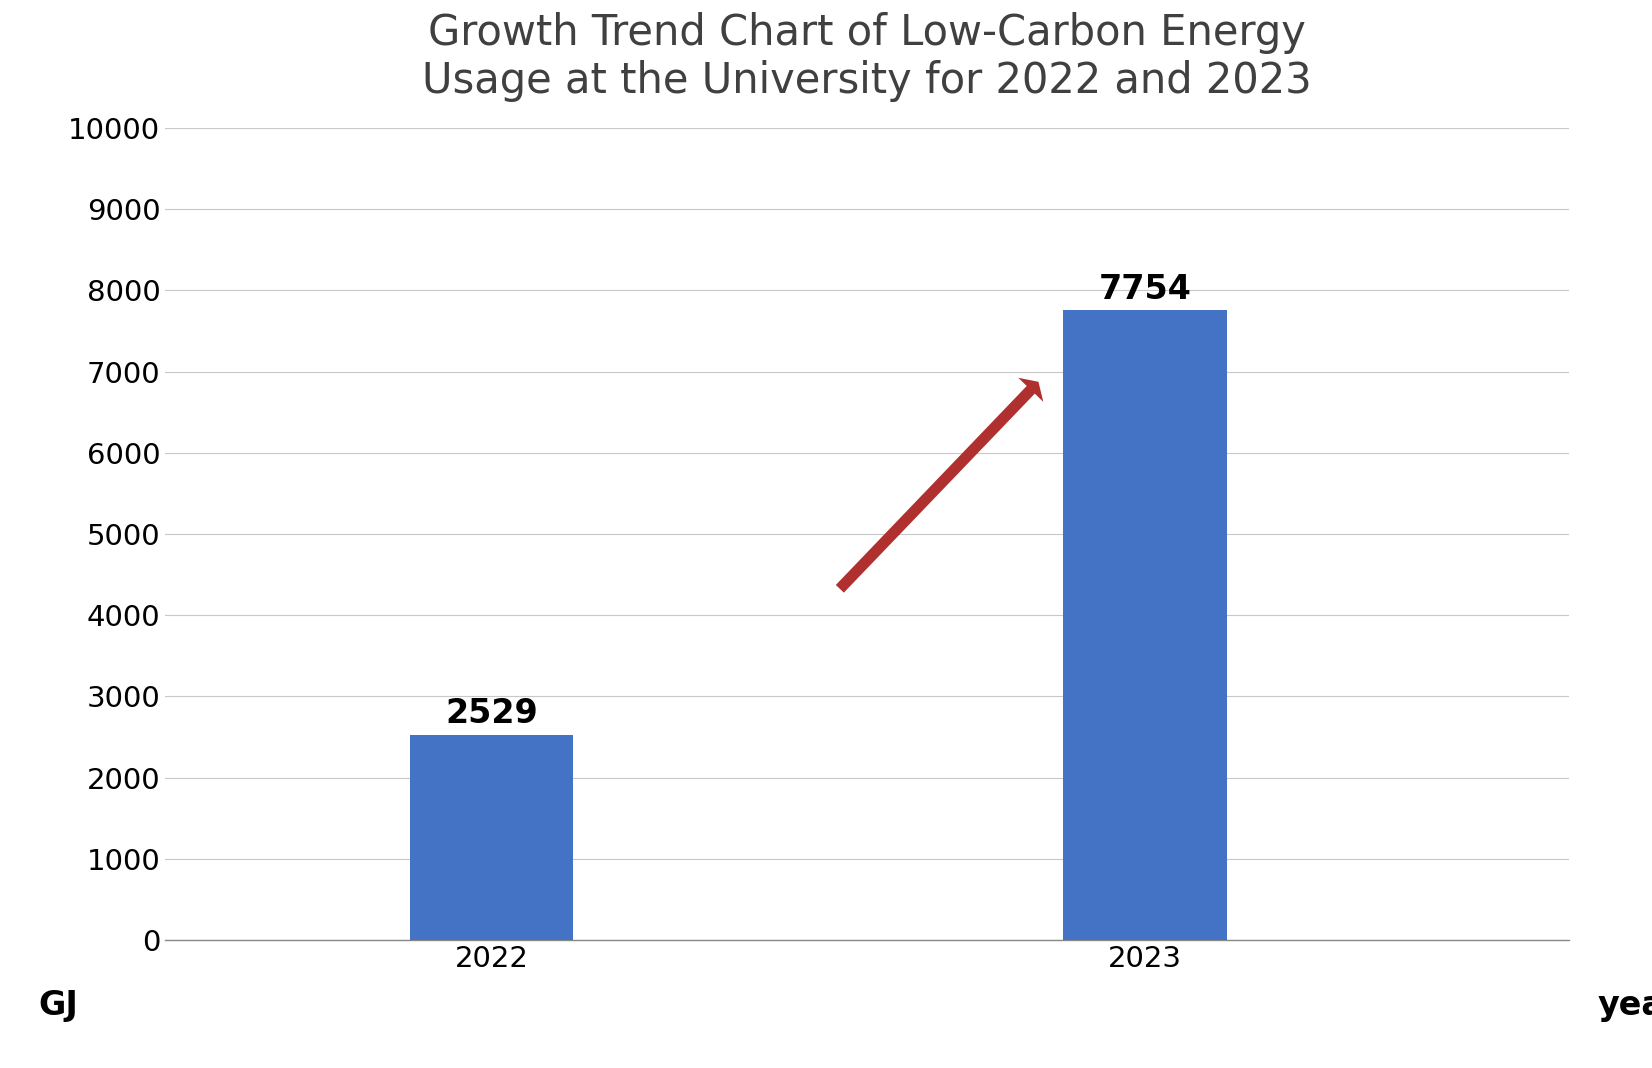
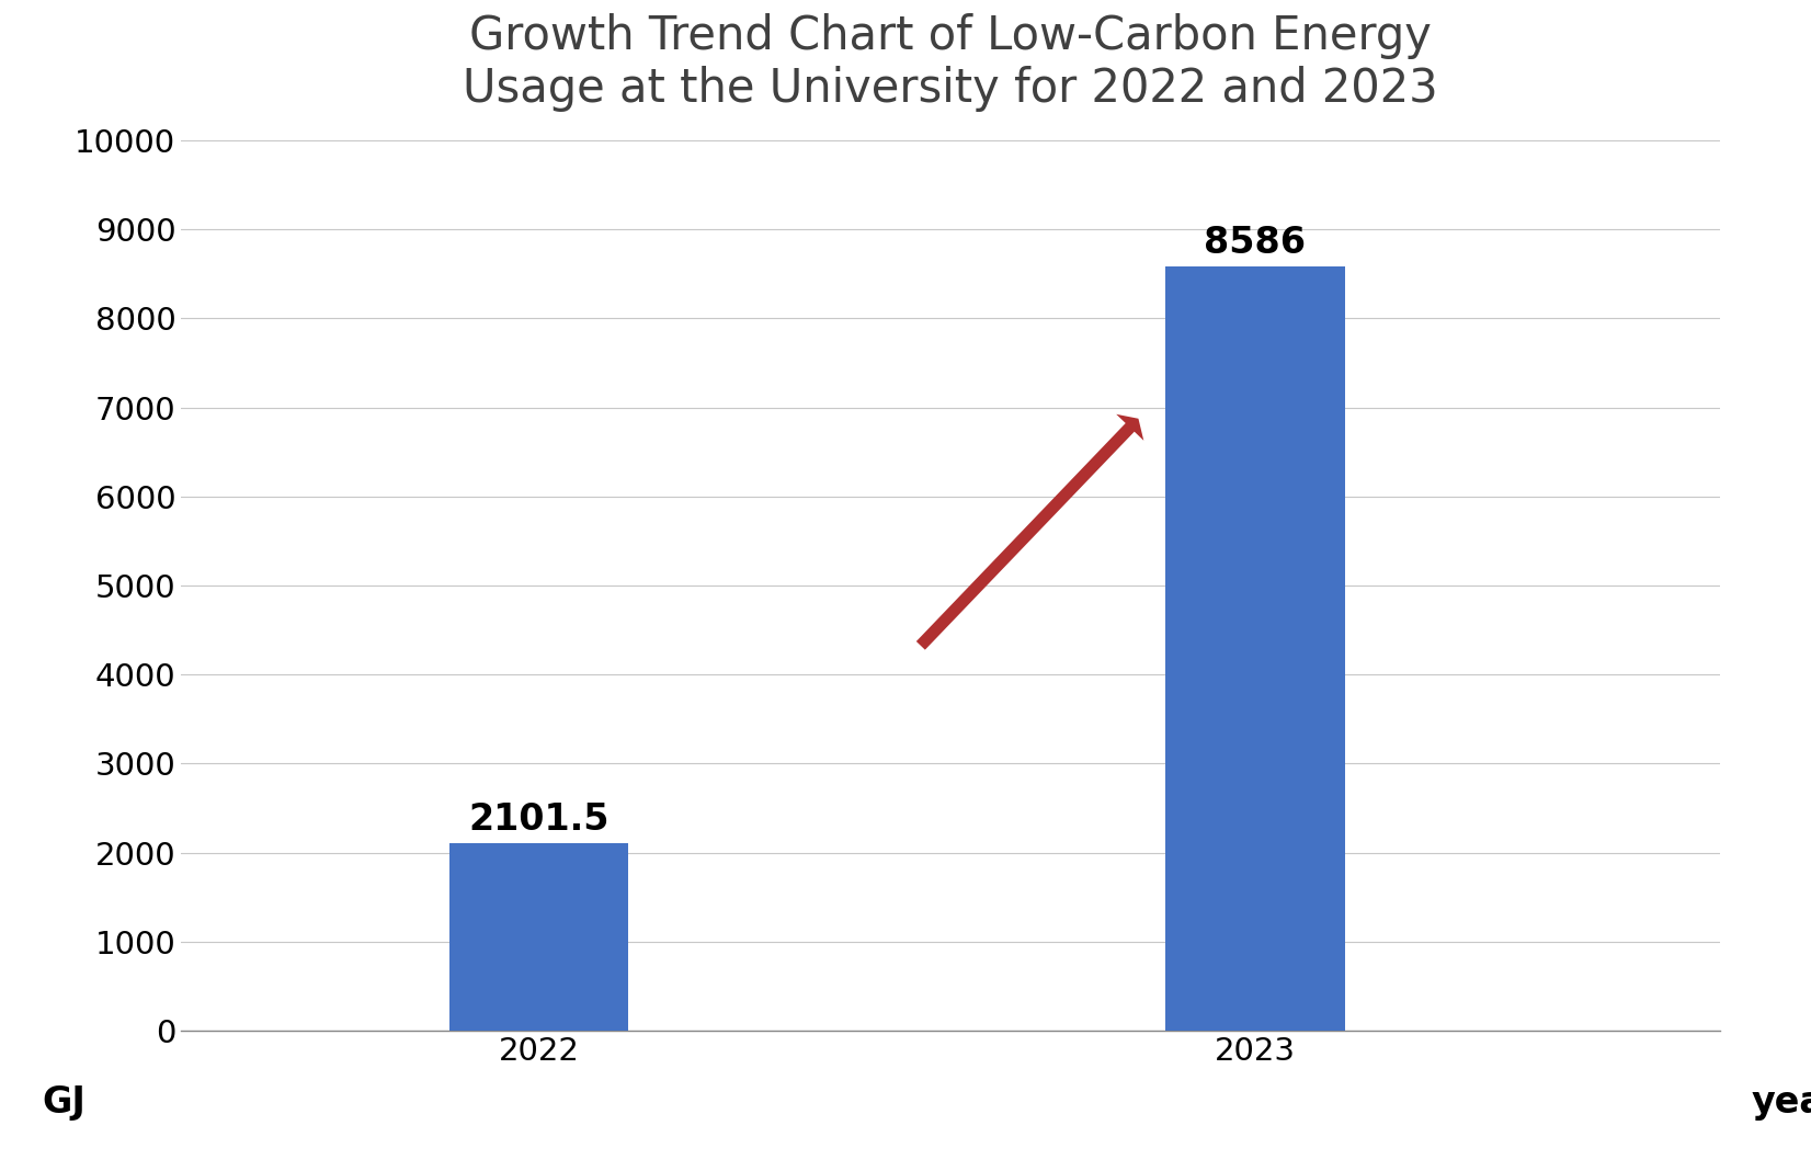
2022: 2529 -> 2101.5
2023: 7754 -> 8586
